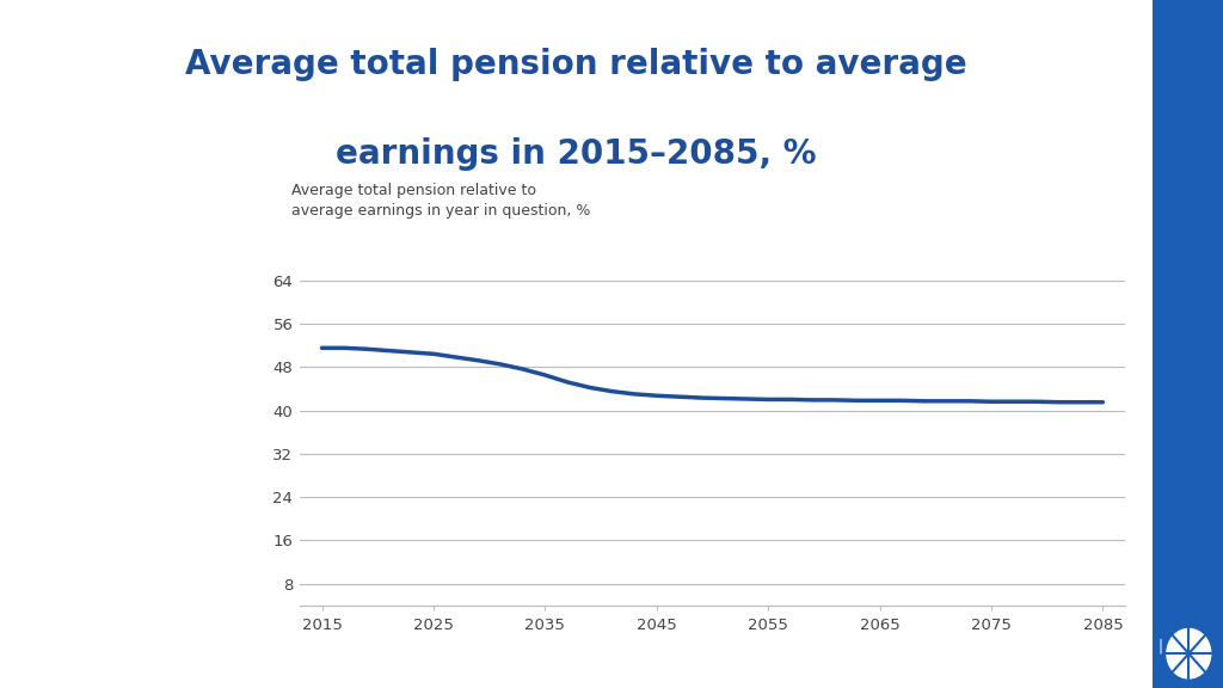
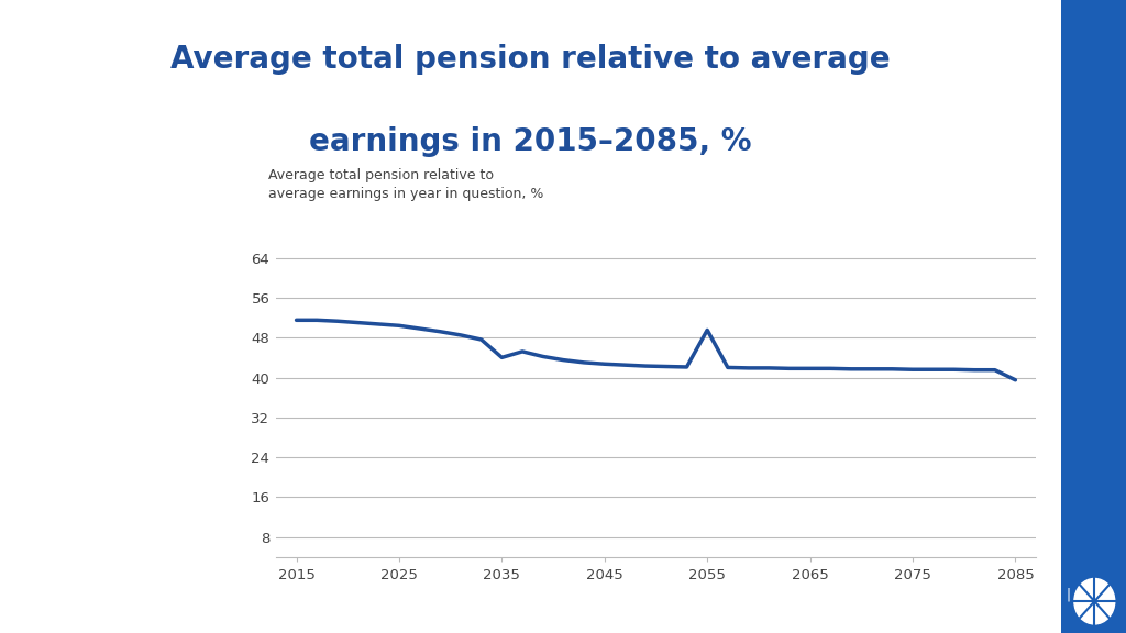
2035: 46.5 -> 44.0
2055: 42.0 -> 49.5
2085: 41.5 -> 39.5
